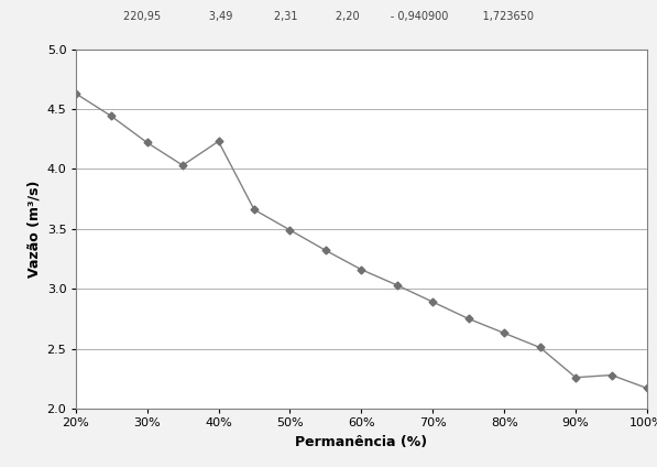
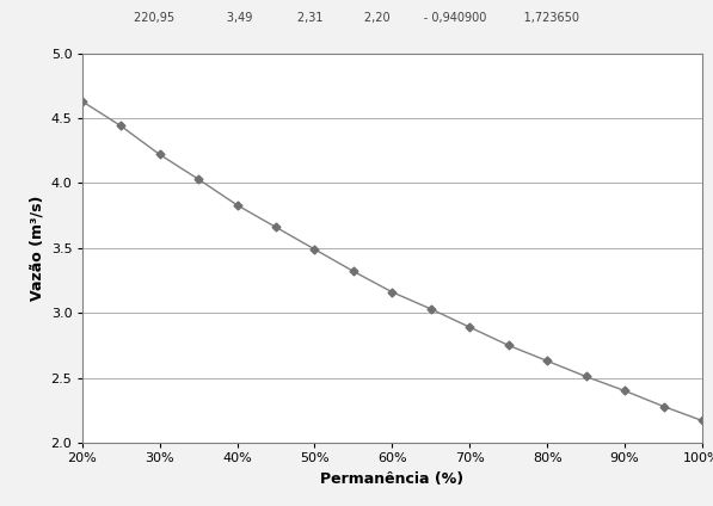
40%: 4.23 -> 3.83
90%: 2.26 -> 2.40
